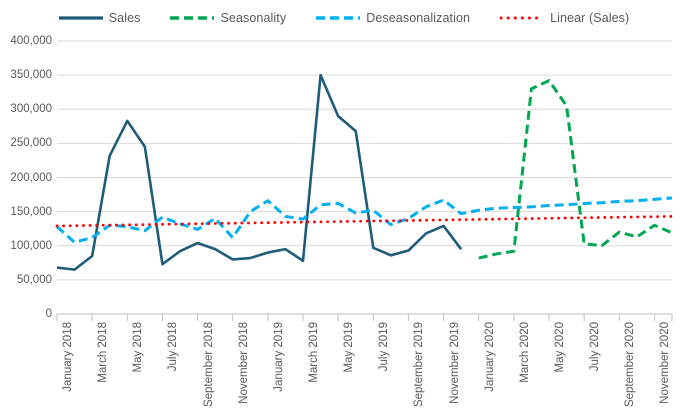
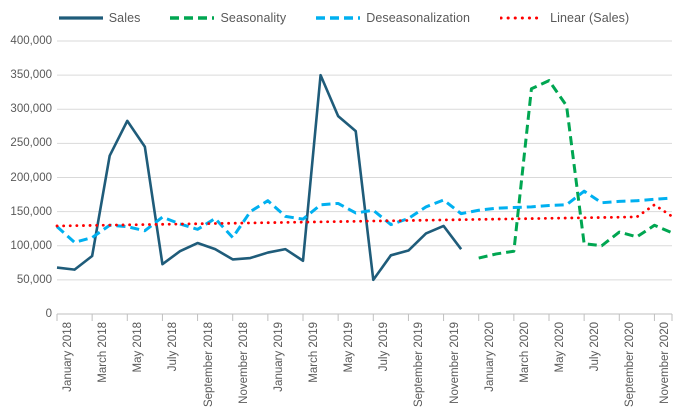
Sales/July 2019: 100000 -> 50000
Deseasonalization/July 2020: 160000 -> 180000
Linear (Sales)/November 2020: 140000 -> 160000
